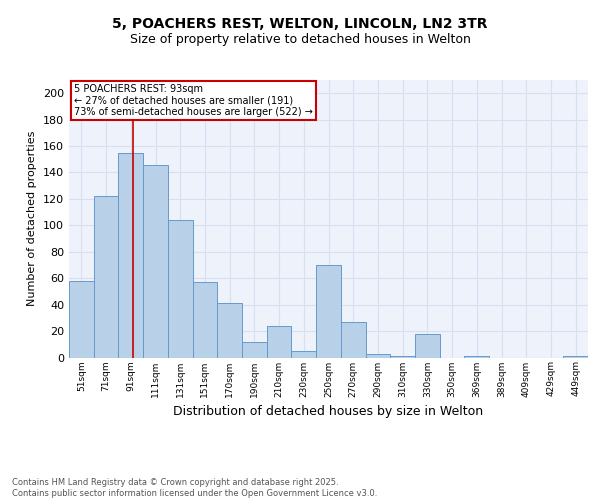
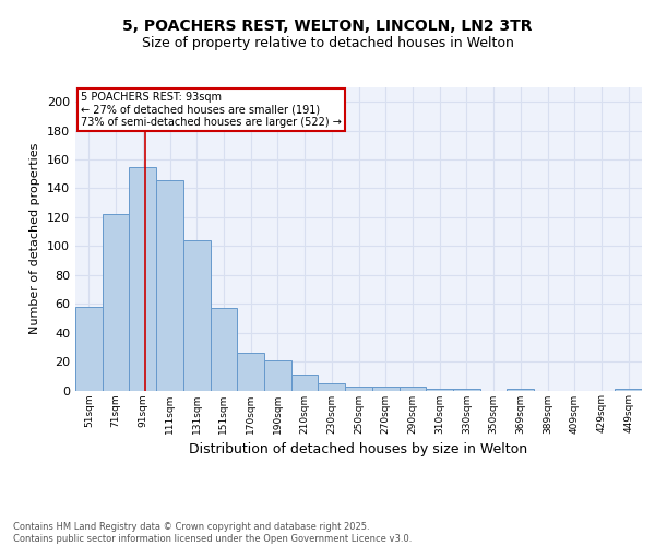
170sqm: 41 -> 26
190sqm: 12 -> 21
210sqm: 24 -> 11
250sqm: 70 -> 3
270sqm: 27 -> 3
330sqm: 18 -> 1
